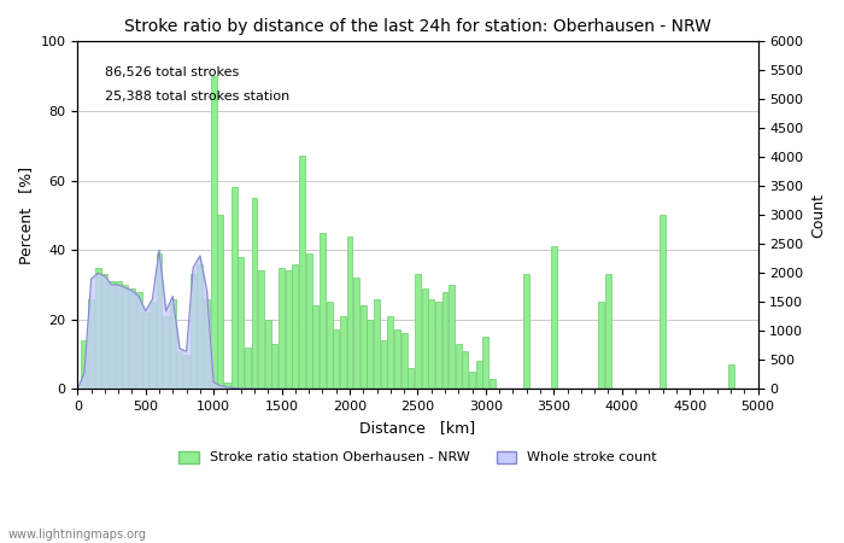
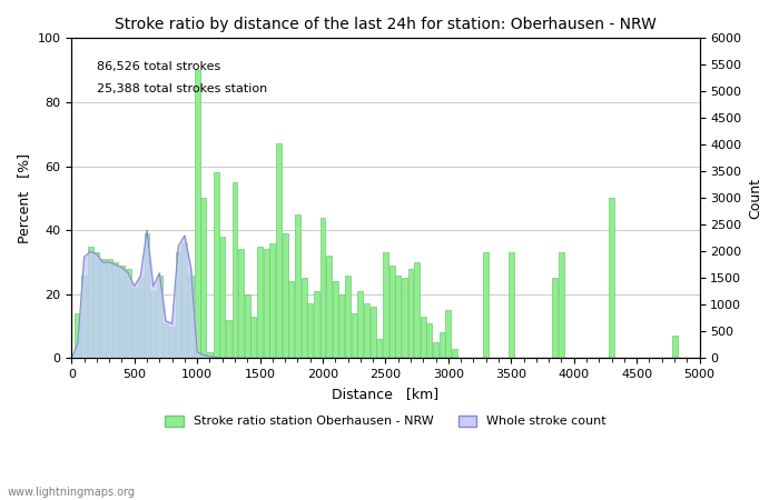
Stroke ratio station Oberhausen - NRW/3500: 41 -> 33
